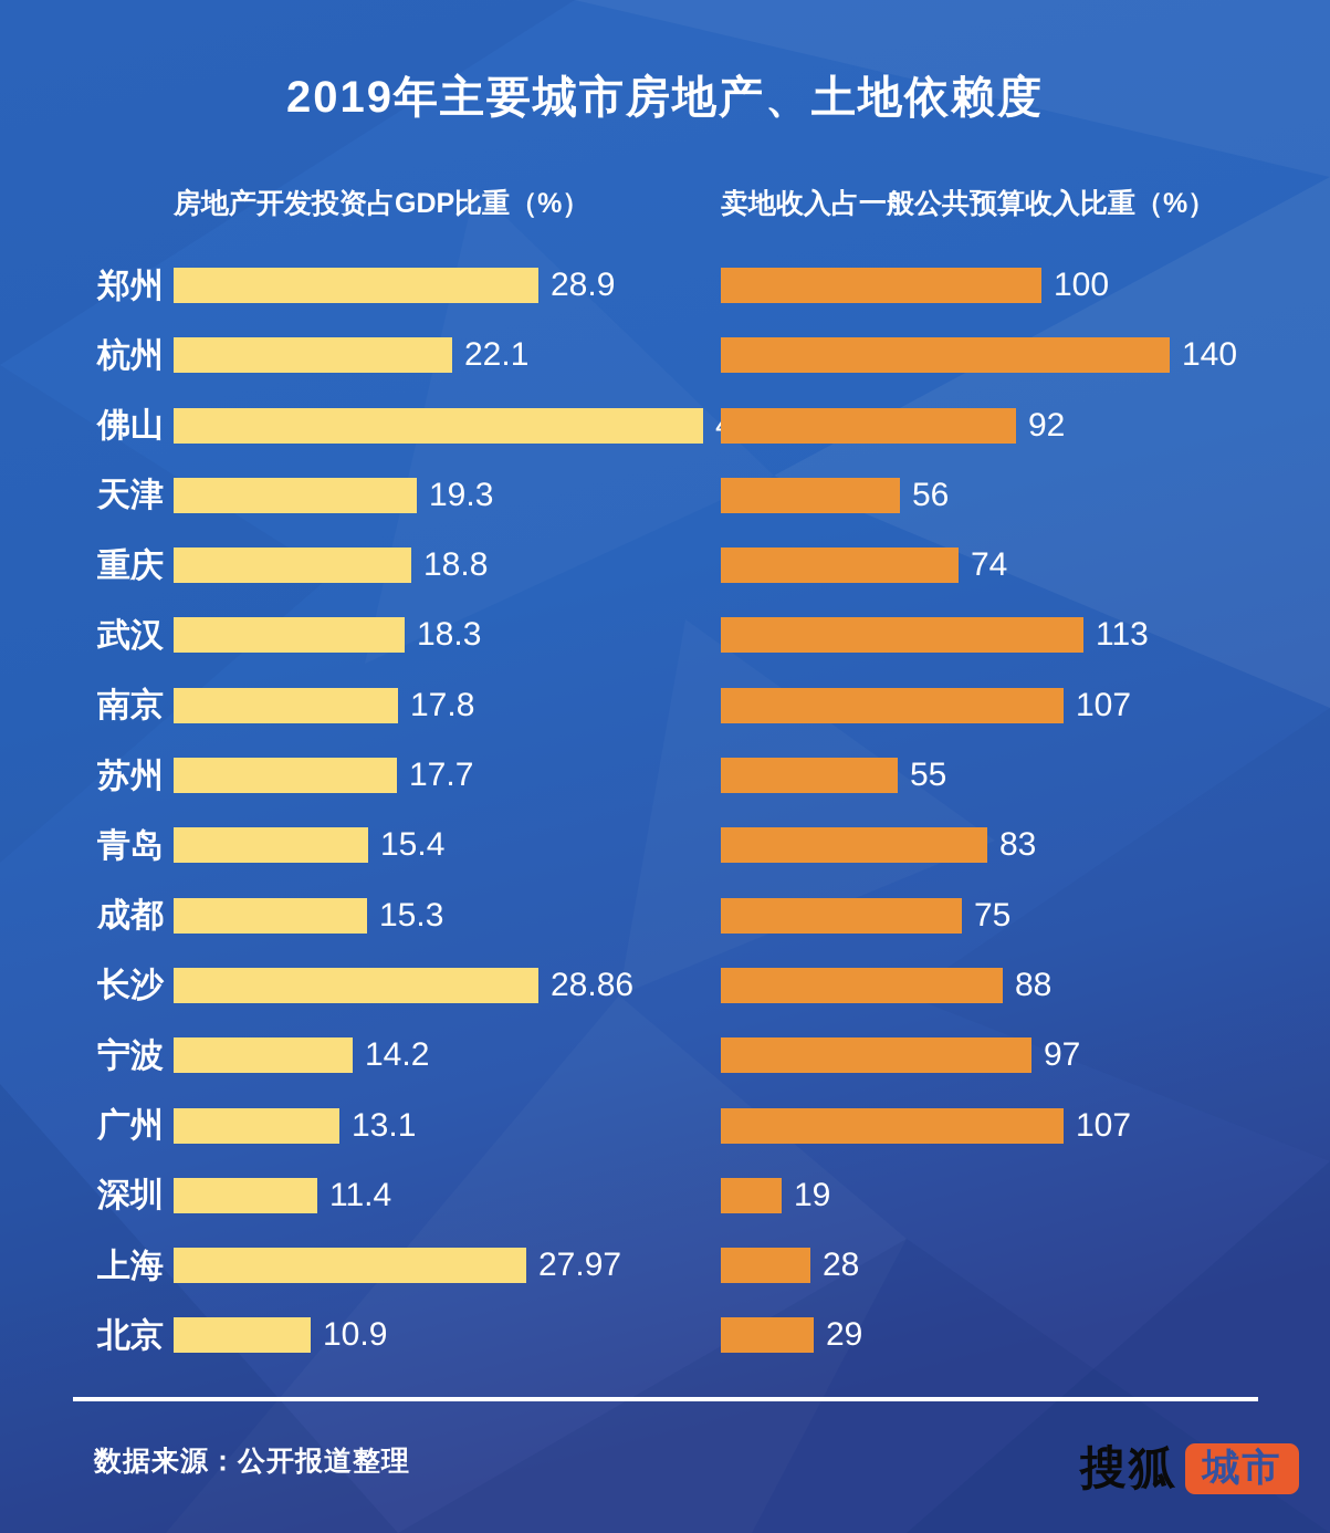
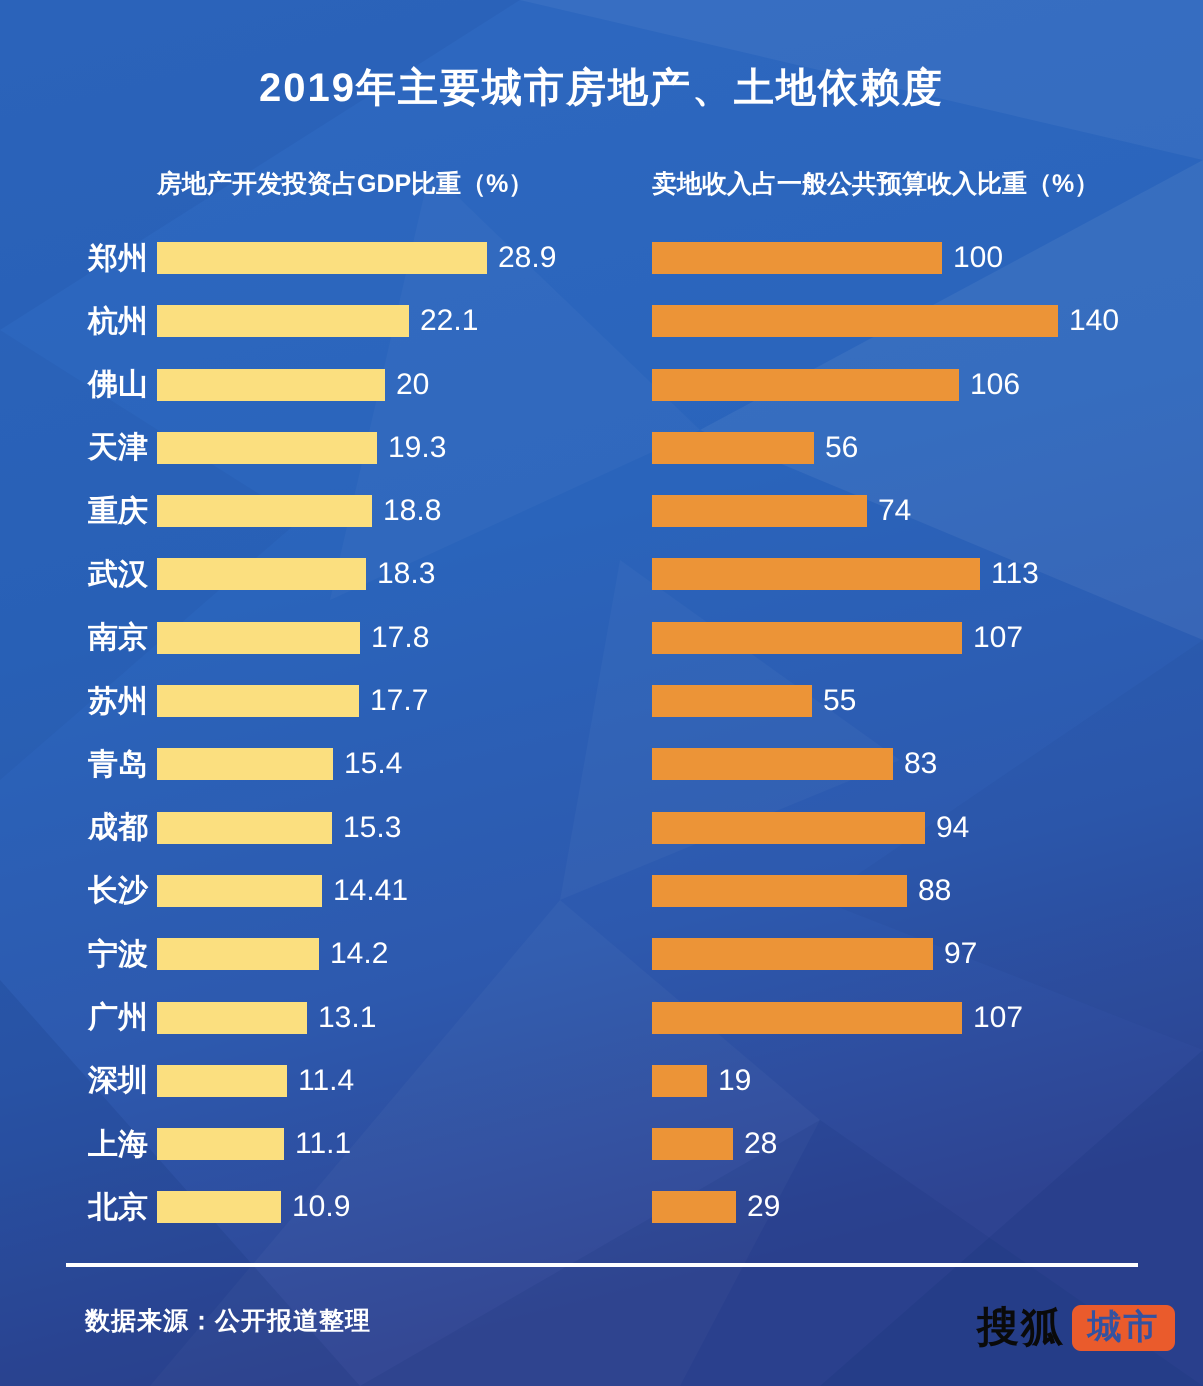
房地产开发投资占GDP比重（%）/佛山: 41.95 -> 20
卖地收入占一般公共预算收入比重（%）/佛山: 92 -> 106
卖地收入占一般公共预算收入比重（%）/成都: 75 -> 94
房地产开发投资占GDP比重（%）/长沙: 28.86 -> 14.41
房地产开发投资占GDP比重（%）/上海: 27.97 -> 11.1
